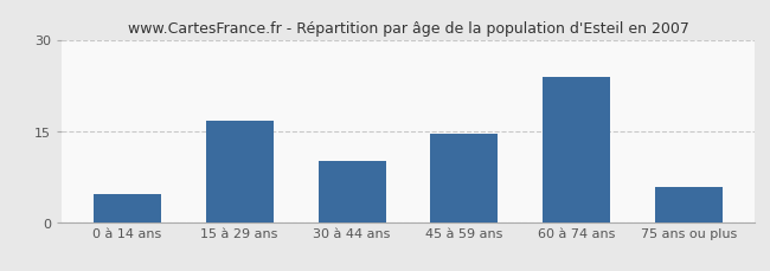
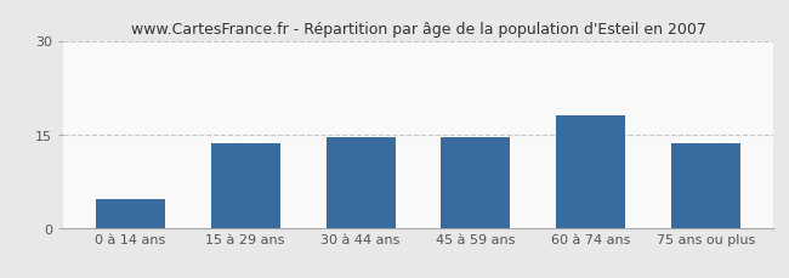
15 à 29 ans: 16.6 -> 13.5
30 à 44 ans: 10.0 -> 14.5
60 à 74 ans: 23.8 -> 18.0
75 ans ou plus: 5.8 -> 13.5
